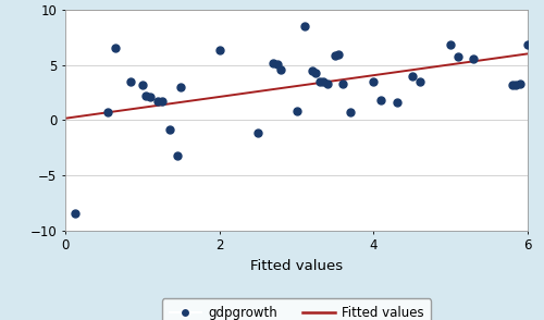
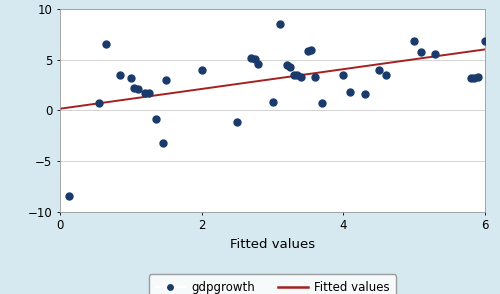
2: 6.3 -> 4.0
